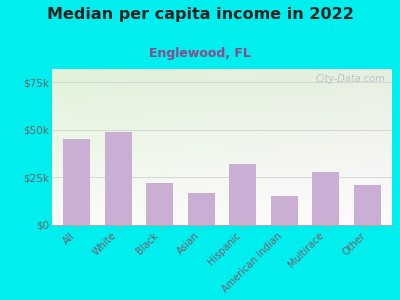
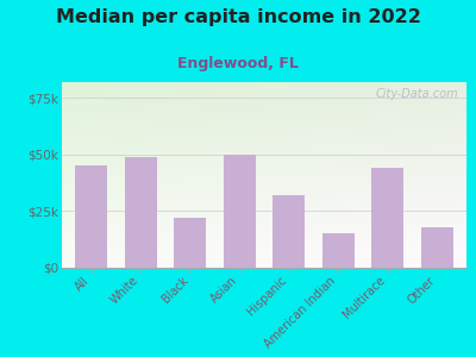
Asian: $17k -> $50k
Multirace: $28k -> $44k
Other: $21k -> $18k
